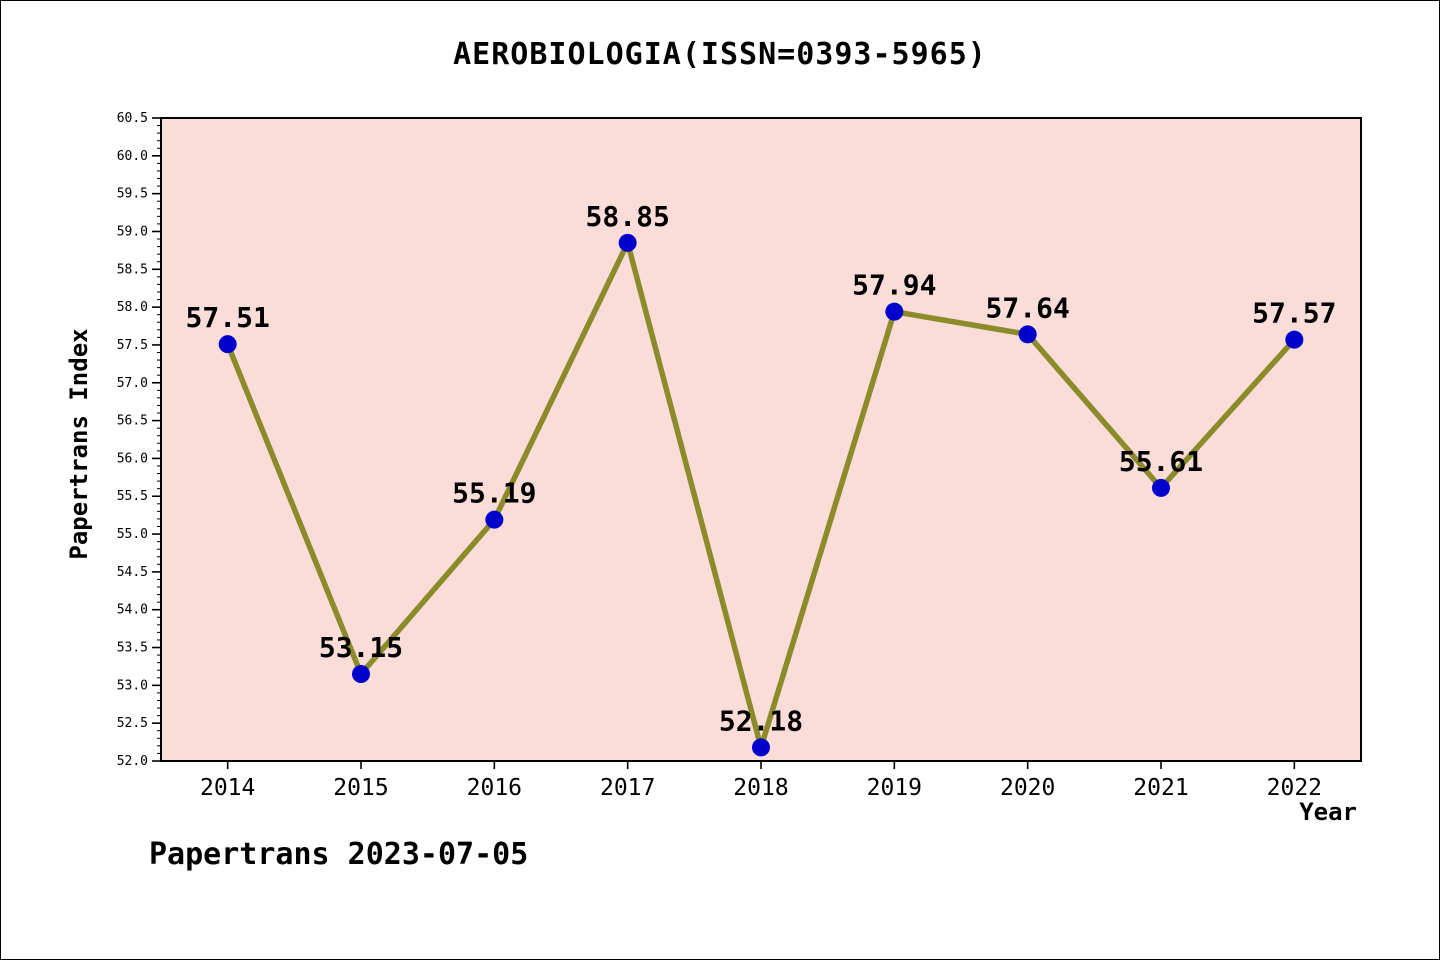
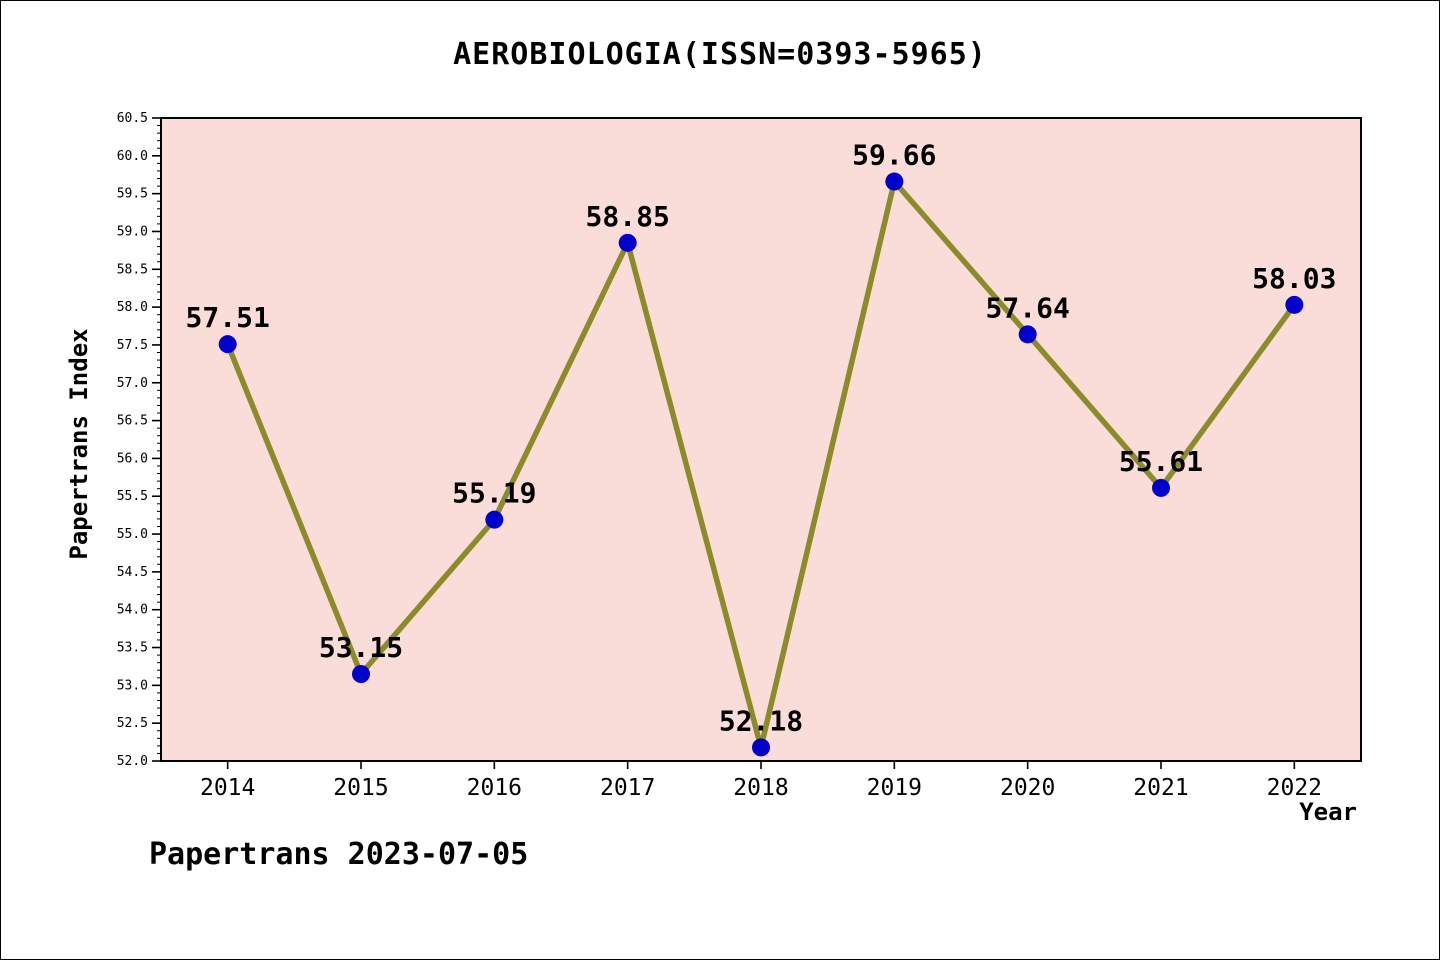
2019: 57.94 -> 59.66
2022: 57.57 -> 58.03
